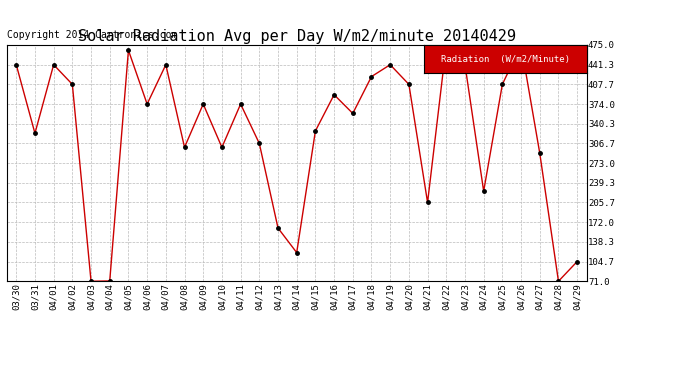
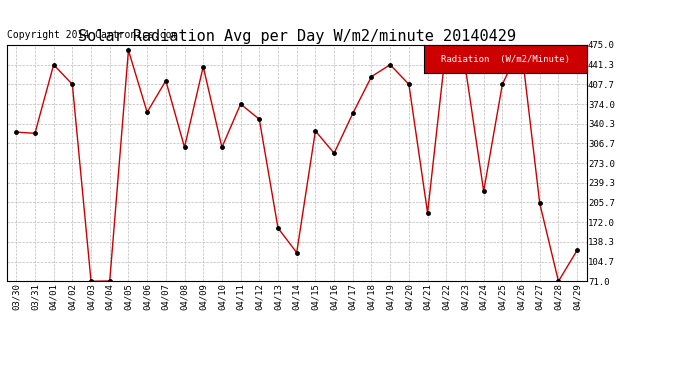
03/30: 441 -> 326
04/06: 374 -> 360
04/07: 441 -> 414
04/09: 374 -> 438
04/12: 307 -> 348
04/16: 390 -> 290
04/21: 206 -> 188
04/27: 290 -> 204
04/29: 105 -> 124
